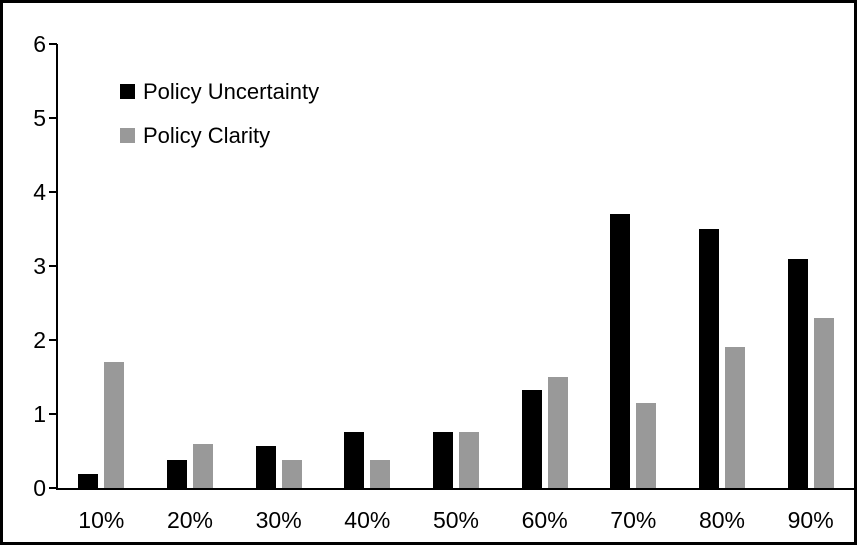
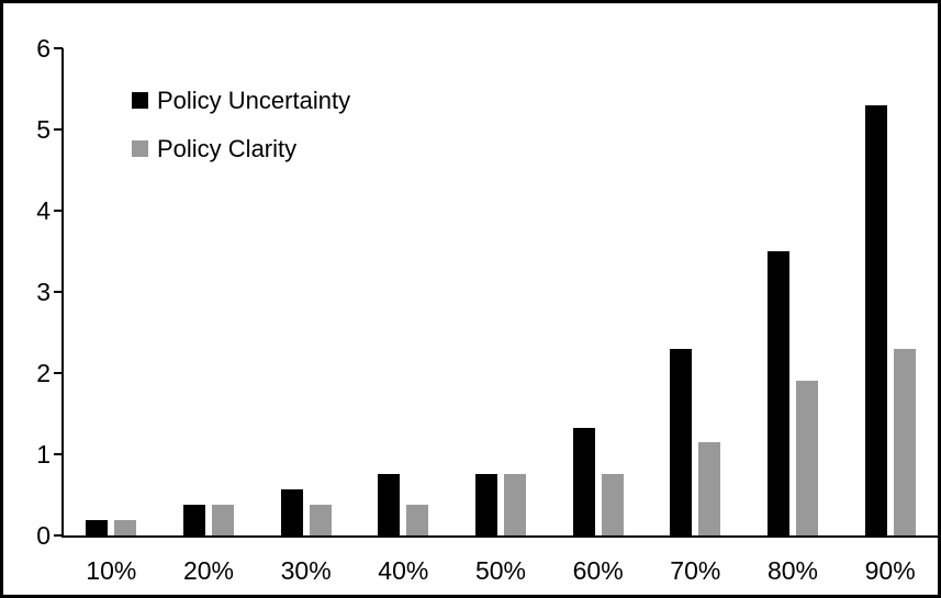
Policy Clarity/10%: 1.7 -> 0.2
Policy Clarity/20%: 0.6 -> 0.4
Policy Clarity/60%: 1.5 -> 0.8
Policy Uncertainty/70%: 3.7 -> 2.3
Policy Uncertainty/90%: 3.1 -> 5.3
